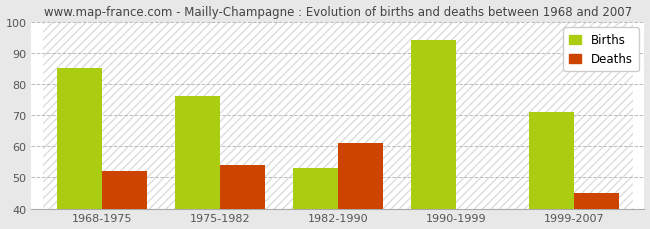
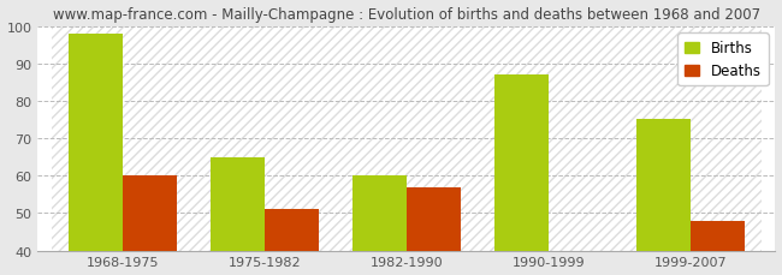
Births/1968-1975: 85 -> 98
Deaths/1968-1975: 52 -> 60
Births/1975-1982: 76 -> 65
Deaths/1975-1982: 54 -> 51
Births/1982-1990: 53 -> 60
Deaths/1982-1990: 61 -> 57
Births/1990-1999: 94 -> 87
Births/1999-2007: 71 -> 75
Deaths/1999-2007: 45 -> 48
